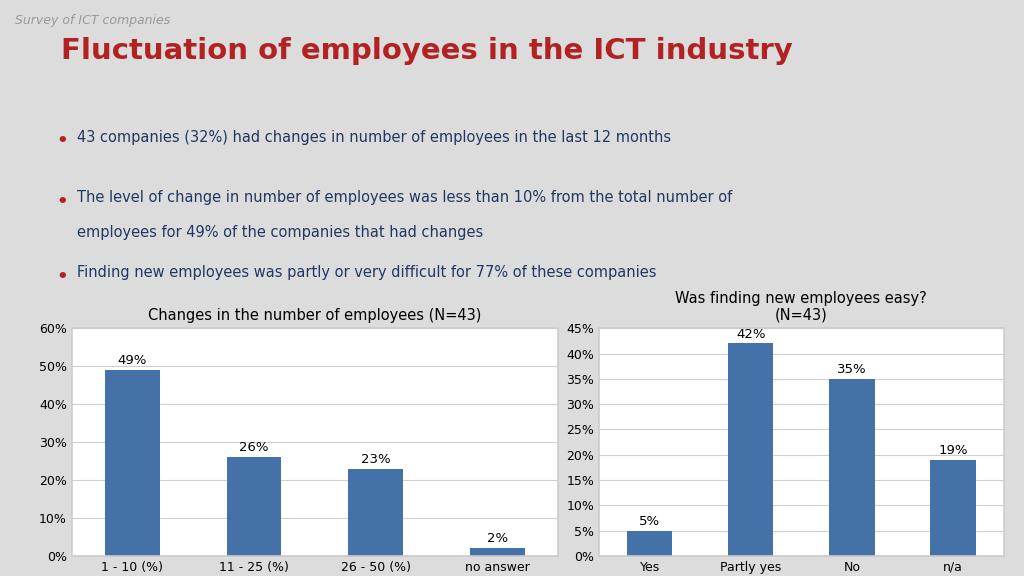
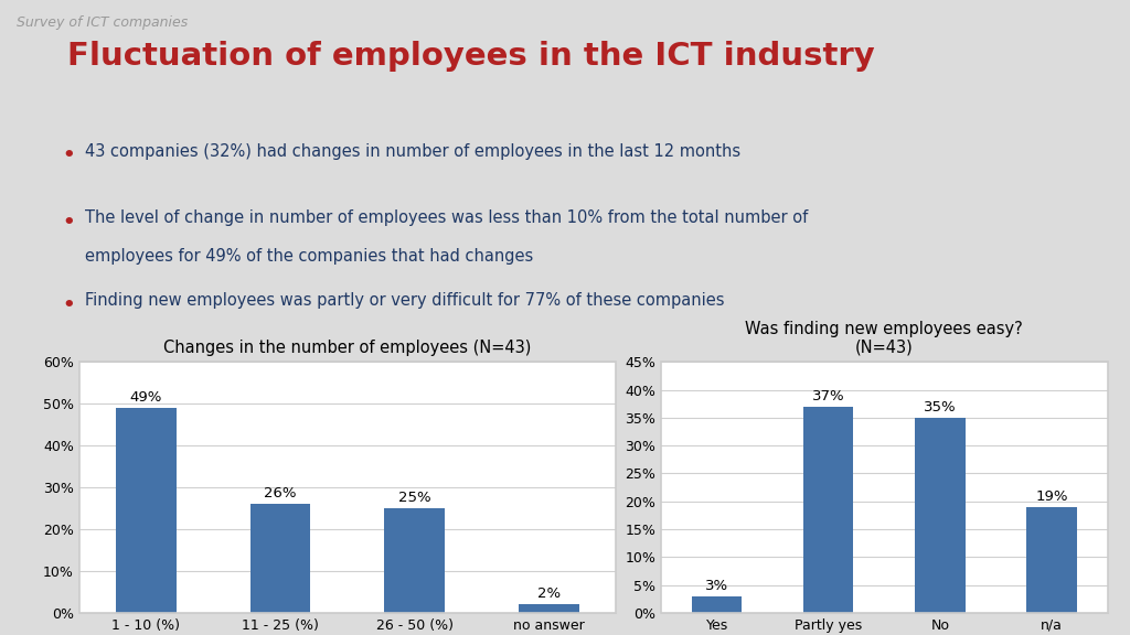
Changes in the number of employees (N=43)/26 - 50 (%): 23% -> 25%
Was finding new employees easy? (N=43)/Yes: 5% -> 3%
Was finding new employees easy? (N=43)/Partly yes: 42% -> 37%
